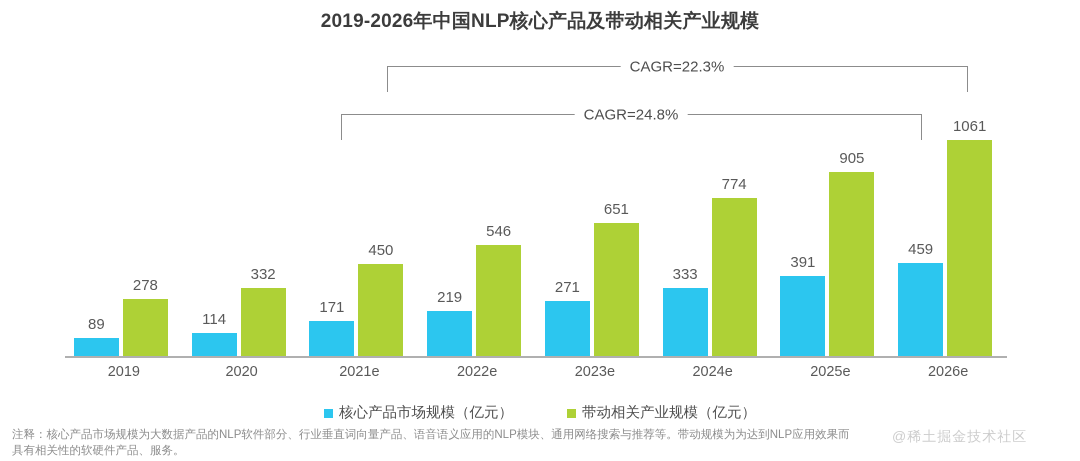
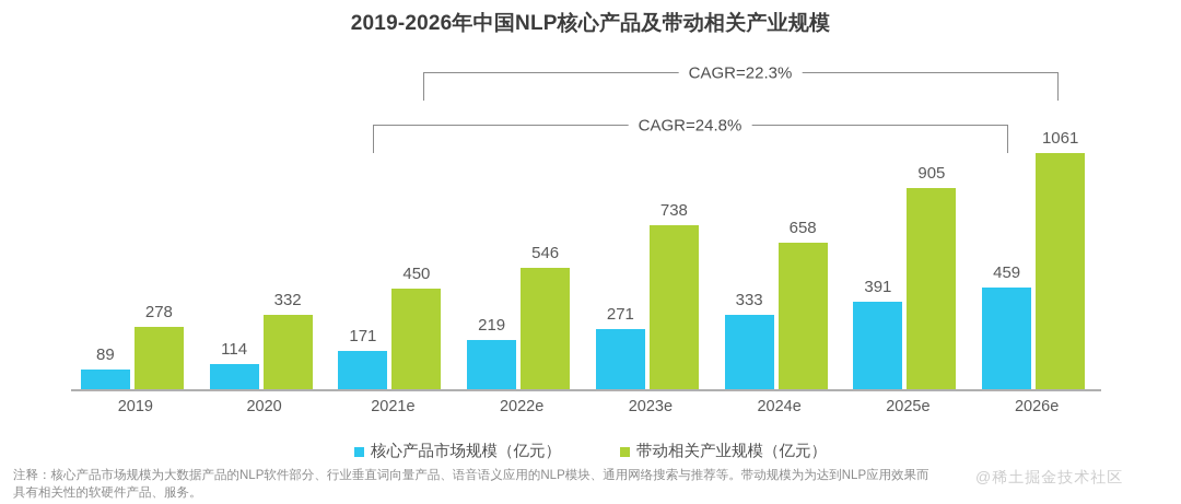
带动相关产业规模（亿元）/2023e: 651 -> 738
带动相关产业规模（亿元）/2024e: 774 -> 658
